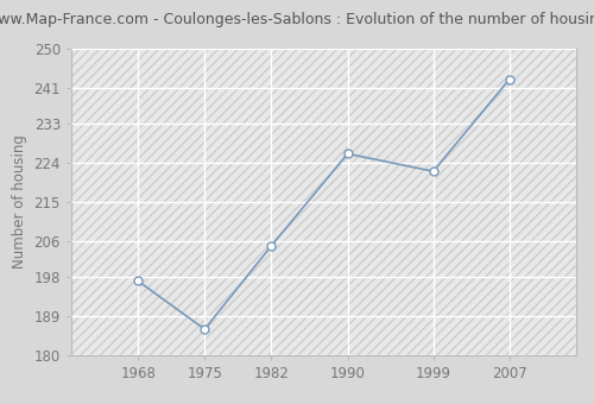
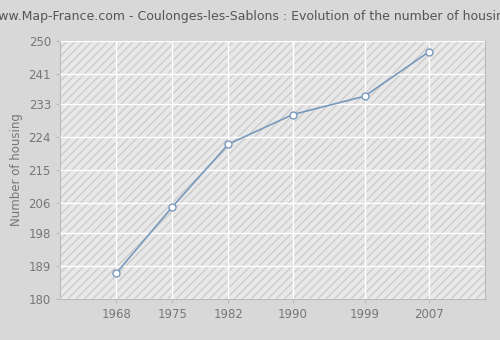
1968: 197 -> 187
1975: 186 -> 205
1982: 205 -> 222
1990: 226 -> 230
1999: 222 -> 235
2007: 243 -> 247
